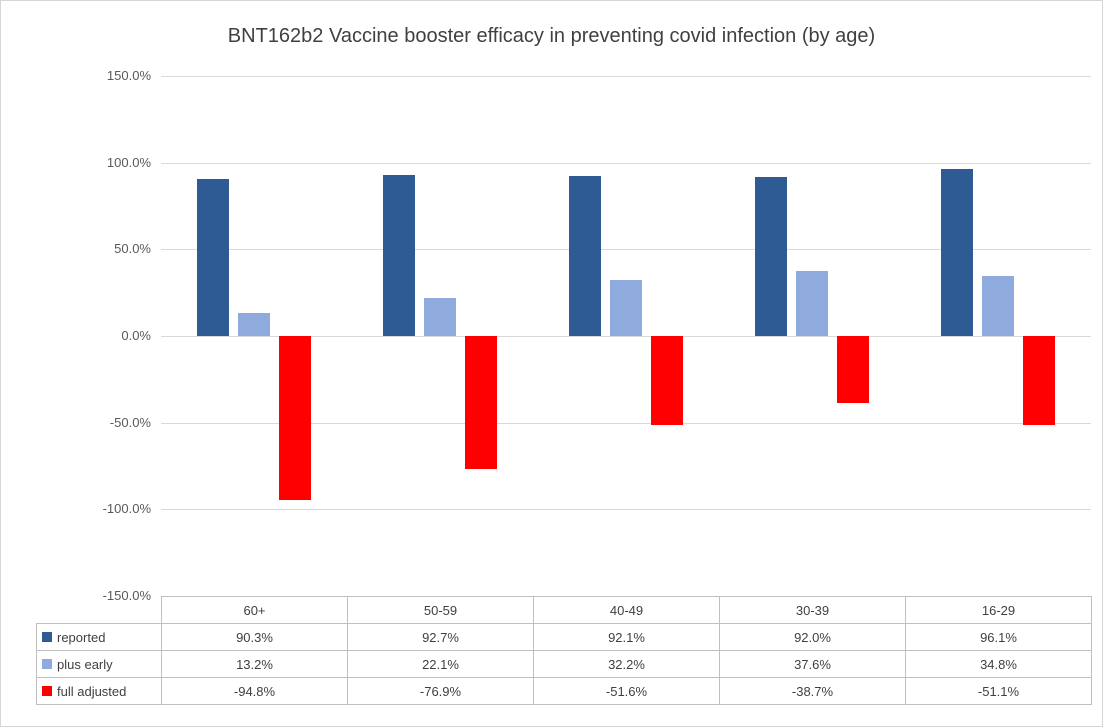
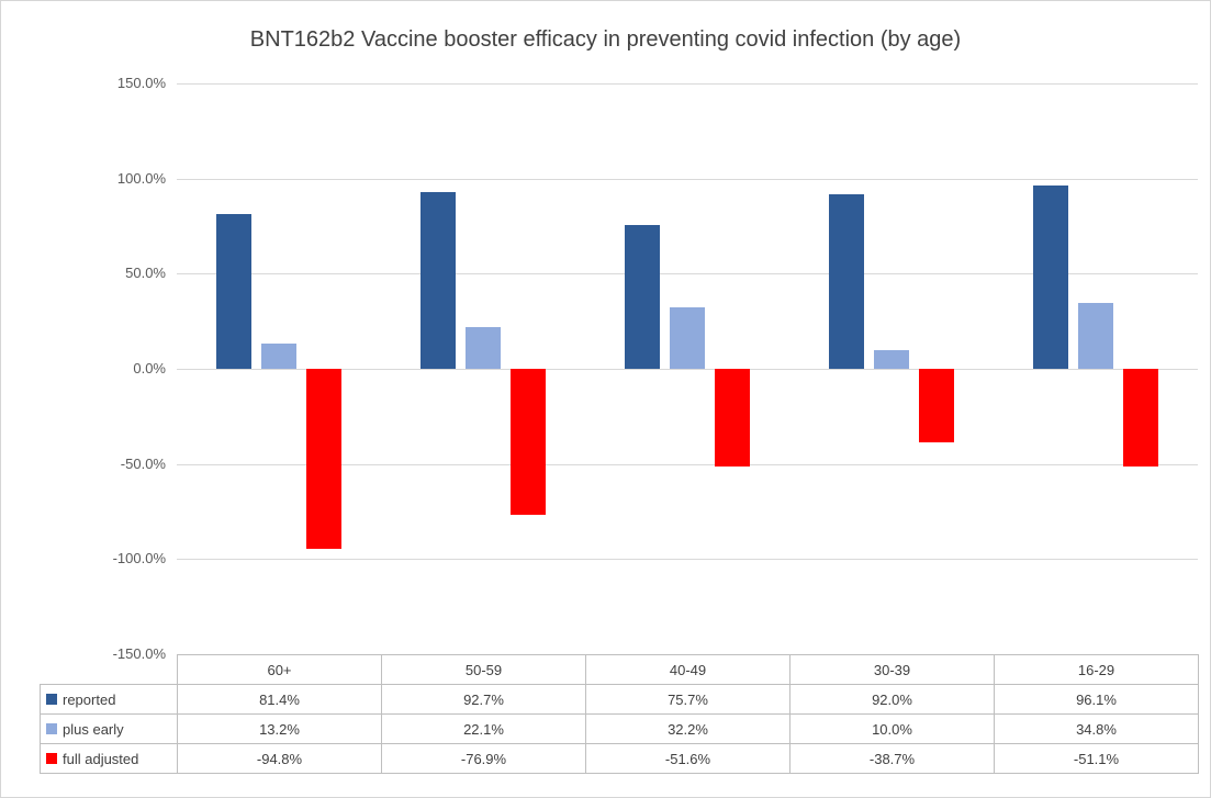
reported/60+: 90.3% -> 81.4%
reported/40-49: 92.1% -> 75.7%
plus early/30-39: 37.6% -> 10.0%
